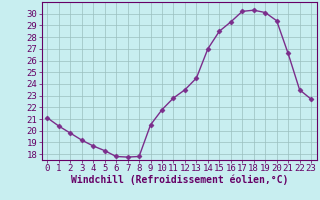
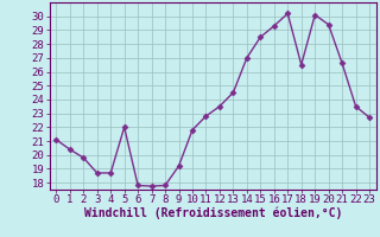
3: 19.2 -> 18.7
5: 18.3 -> 22.0
9: 20.5 -> 19.2
18: 30.3 -> 26.5
